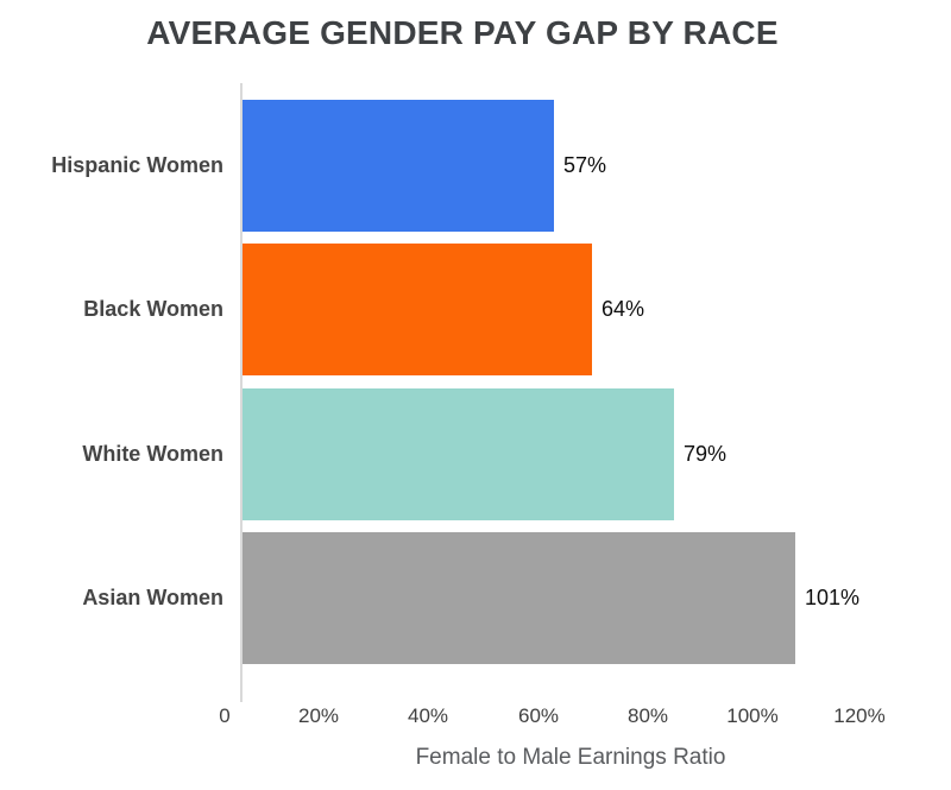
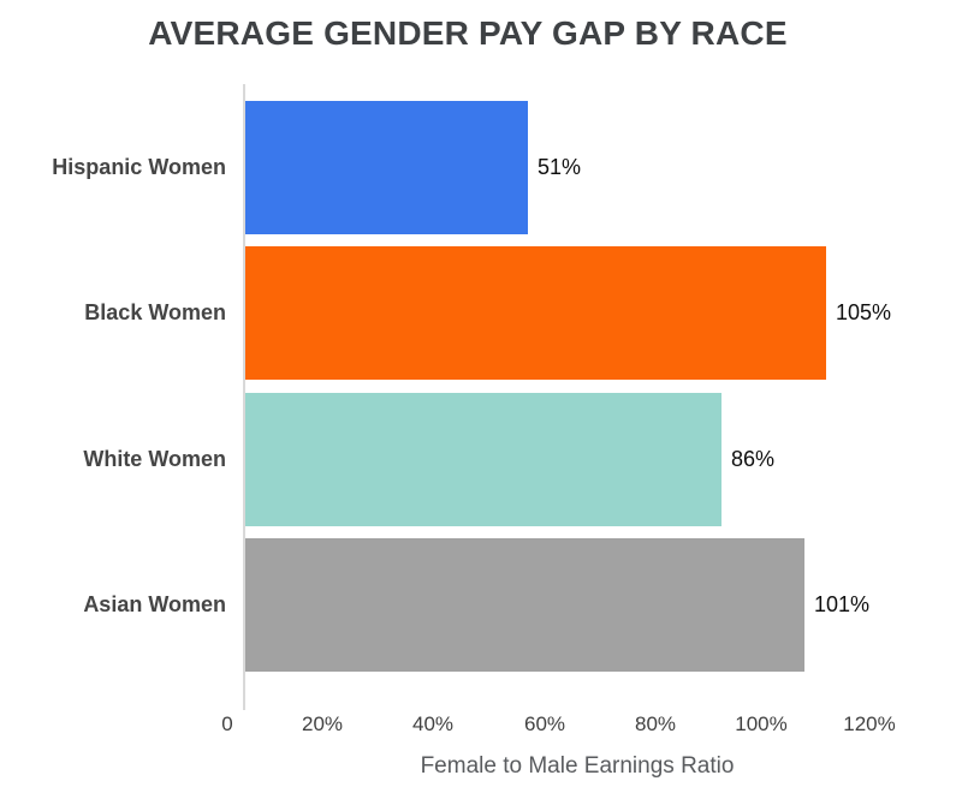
Hispanic Women: 57% -> 51%
Black Women: 64% -> 105%
White Women: 79% -> 86%
